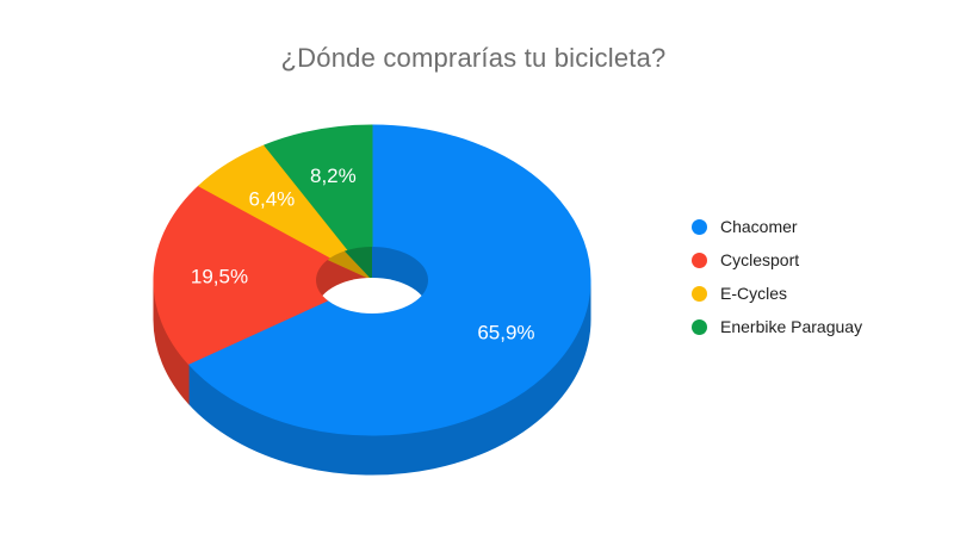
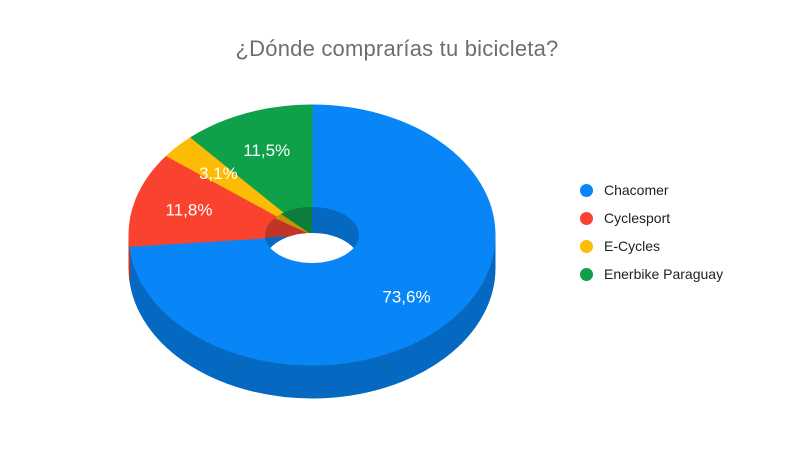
Chacomer: 65,9% -> 73,6%
Cyclesport: 19,5% -> 11,8%
E-Cycles: 6,4% -> 3,1%
Enerbike Paraguay: 8,2% -> 11,5%
